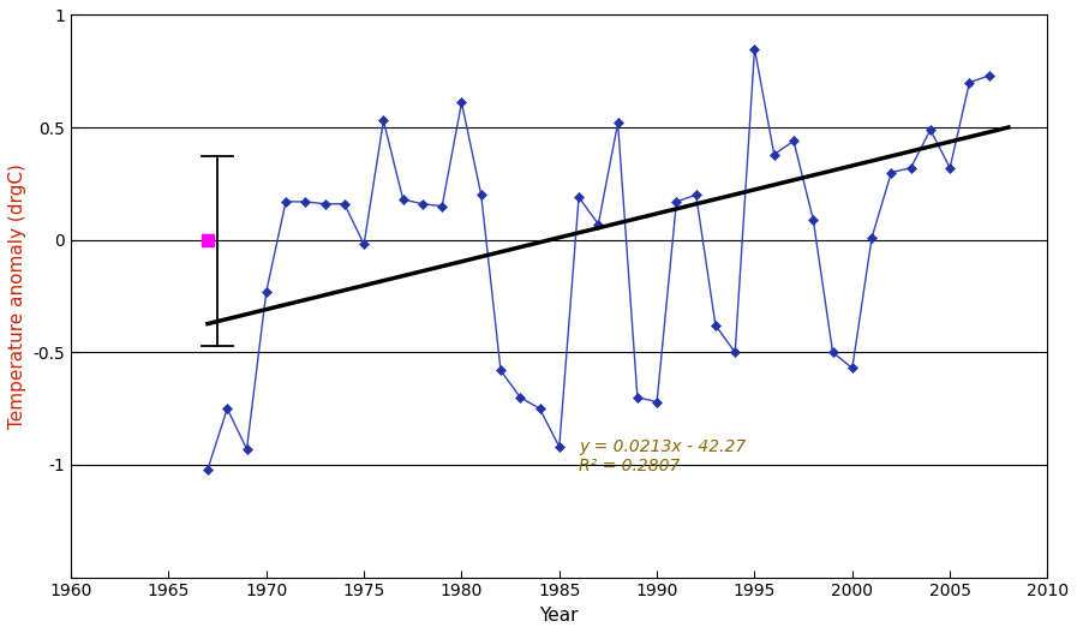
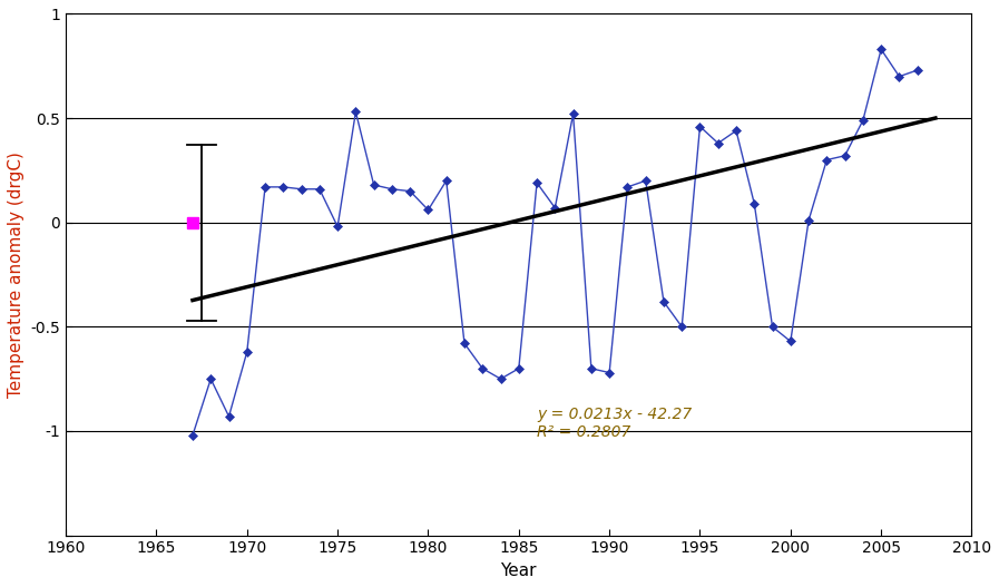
1970: -0.23 -> -0.62
1980: 0.61 -> 0.06
1985: -0.92 -> -0.70
1995: 0.85 -> 0.46
2005: 0.32 -> 0.83
